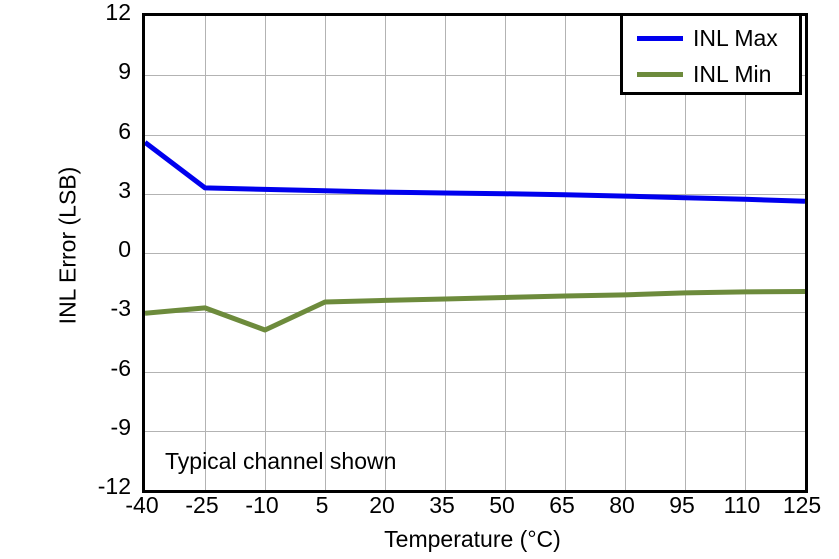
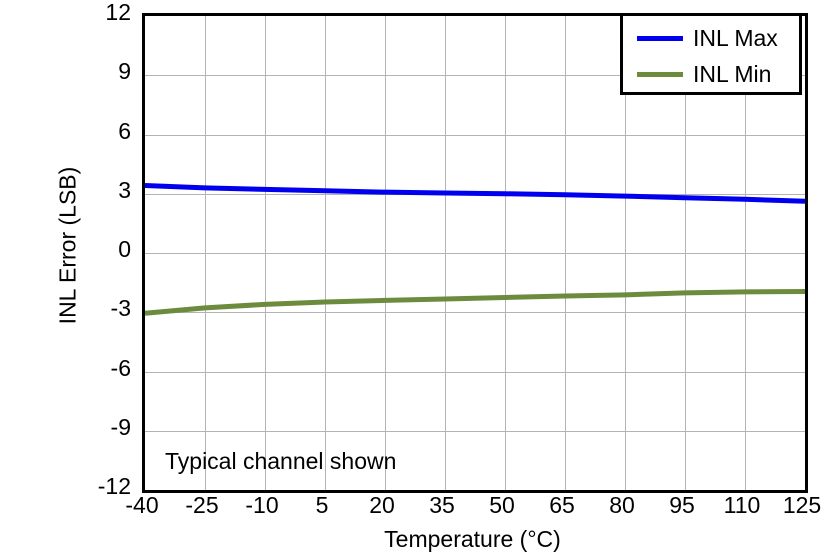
INL Max/-40: 5.6 -> 3.4
INL Min/-10: -3.9 -> -2.6
